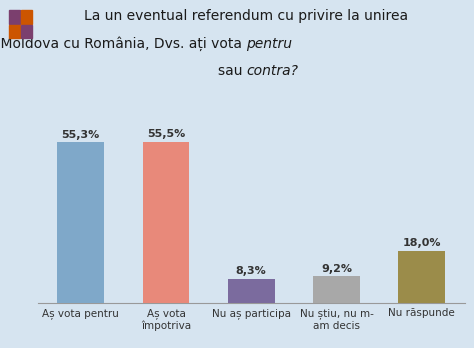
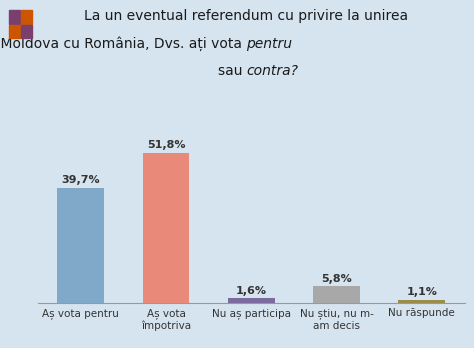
Aș vota pentru: 55,3% -> 39,7%
Aș vota împotriva: 55,5% -> 51,8%
Nu aș participa: 8,3% -> 1,6%
Nu știu, nu m- am decis: 9,2% -> 5,8%
Nu răspunde: 18,0% -> 1,1%
